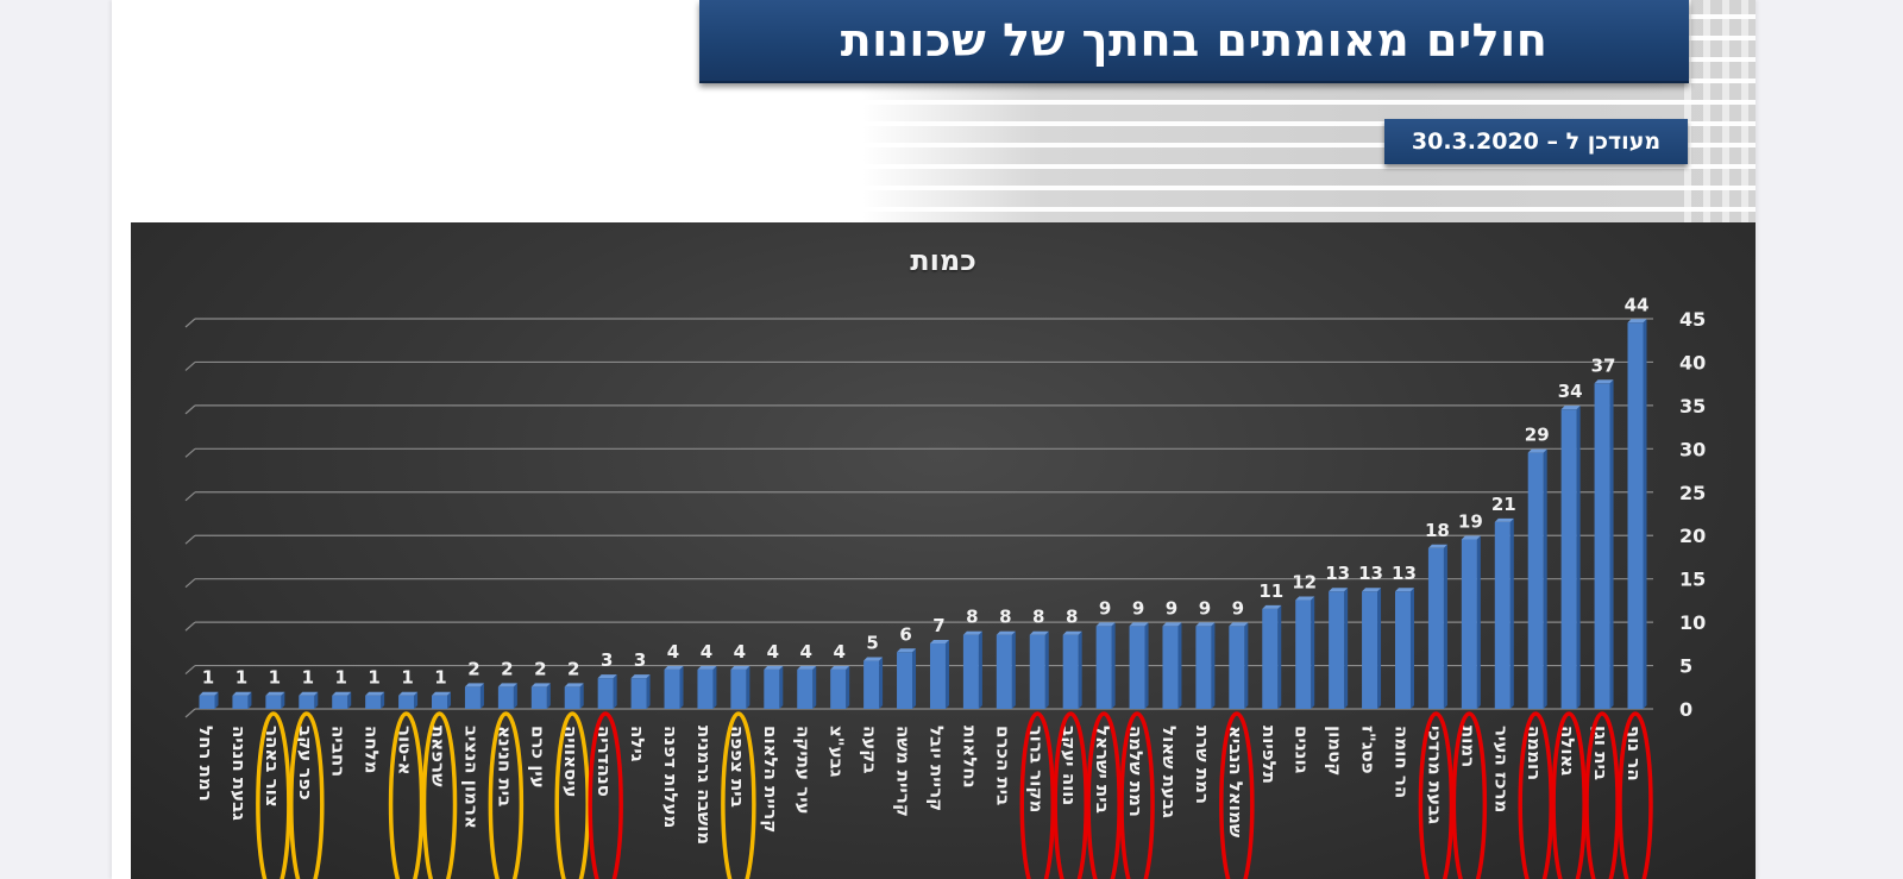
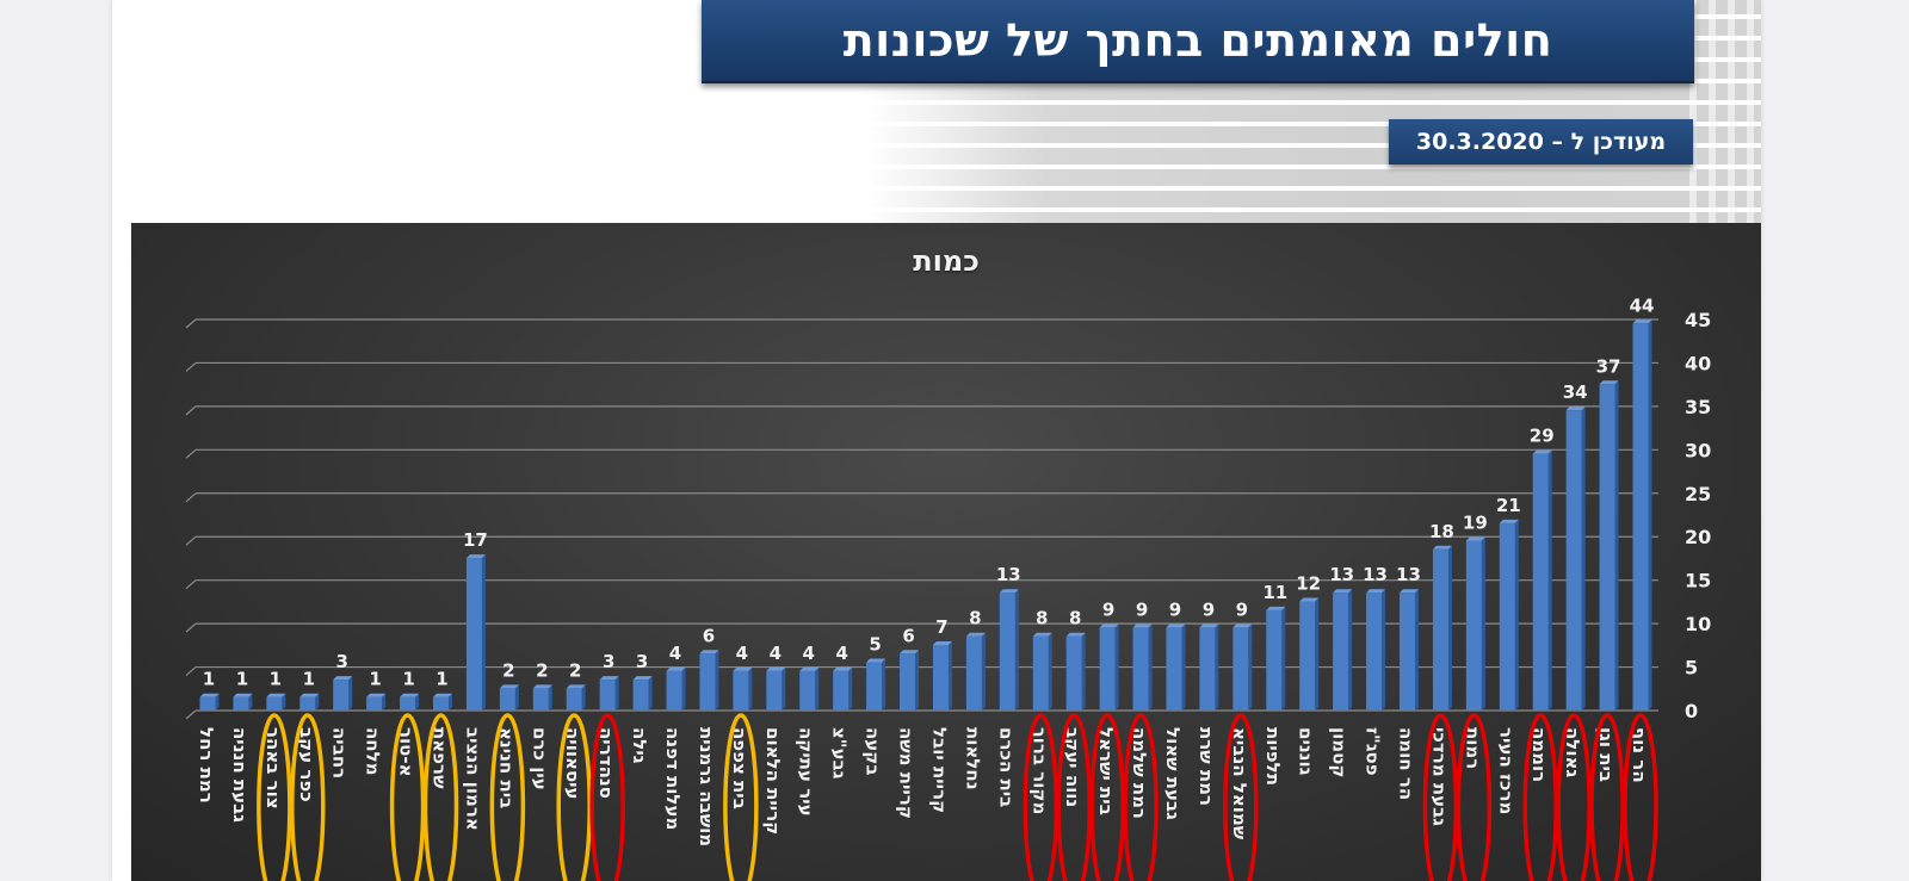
רחביה: 1 -> 3
ארמון הנציב: 2 -> 17
מושבה גרמנית: 4 -> 6
בית הכרם: 8 -> 13
